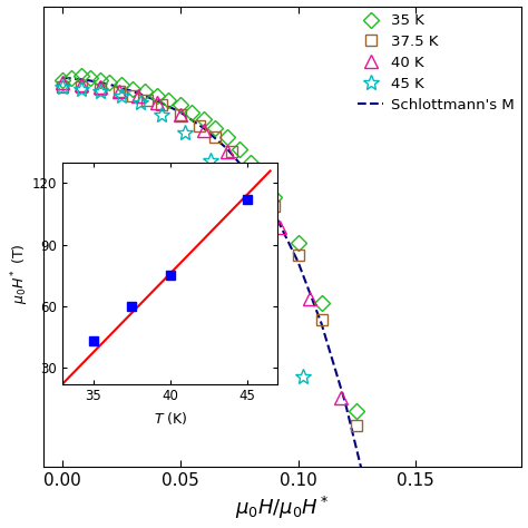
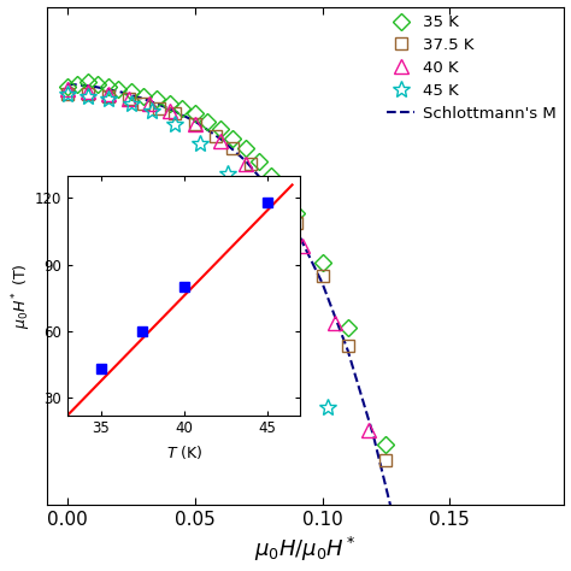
40: 75 -> 80
45: 112 -> 118
